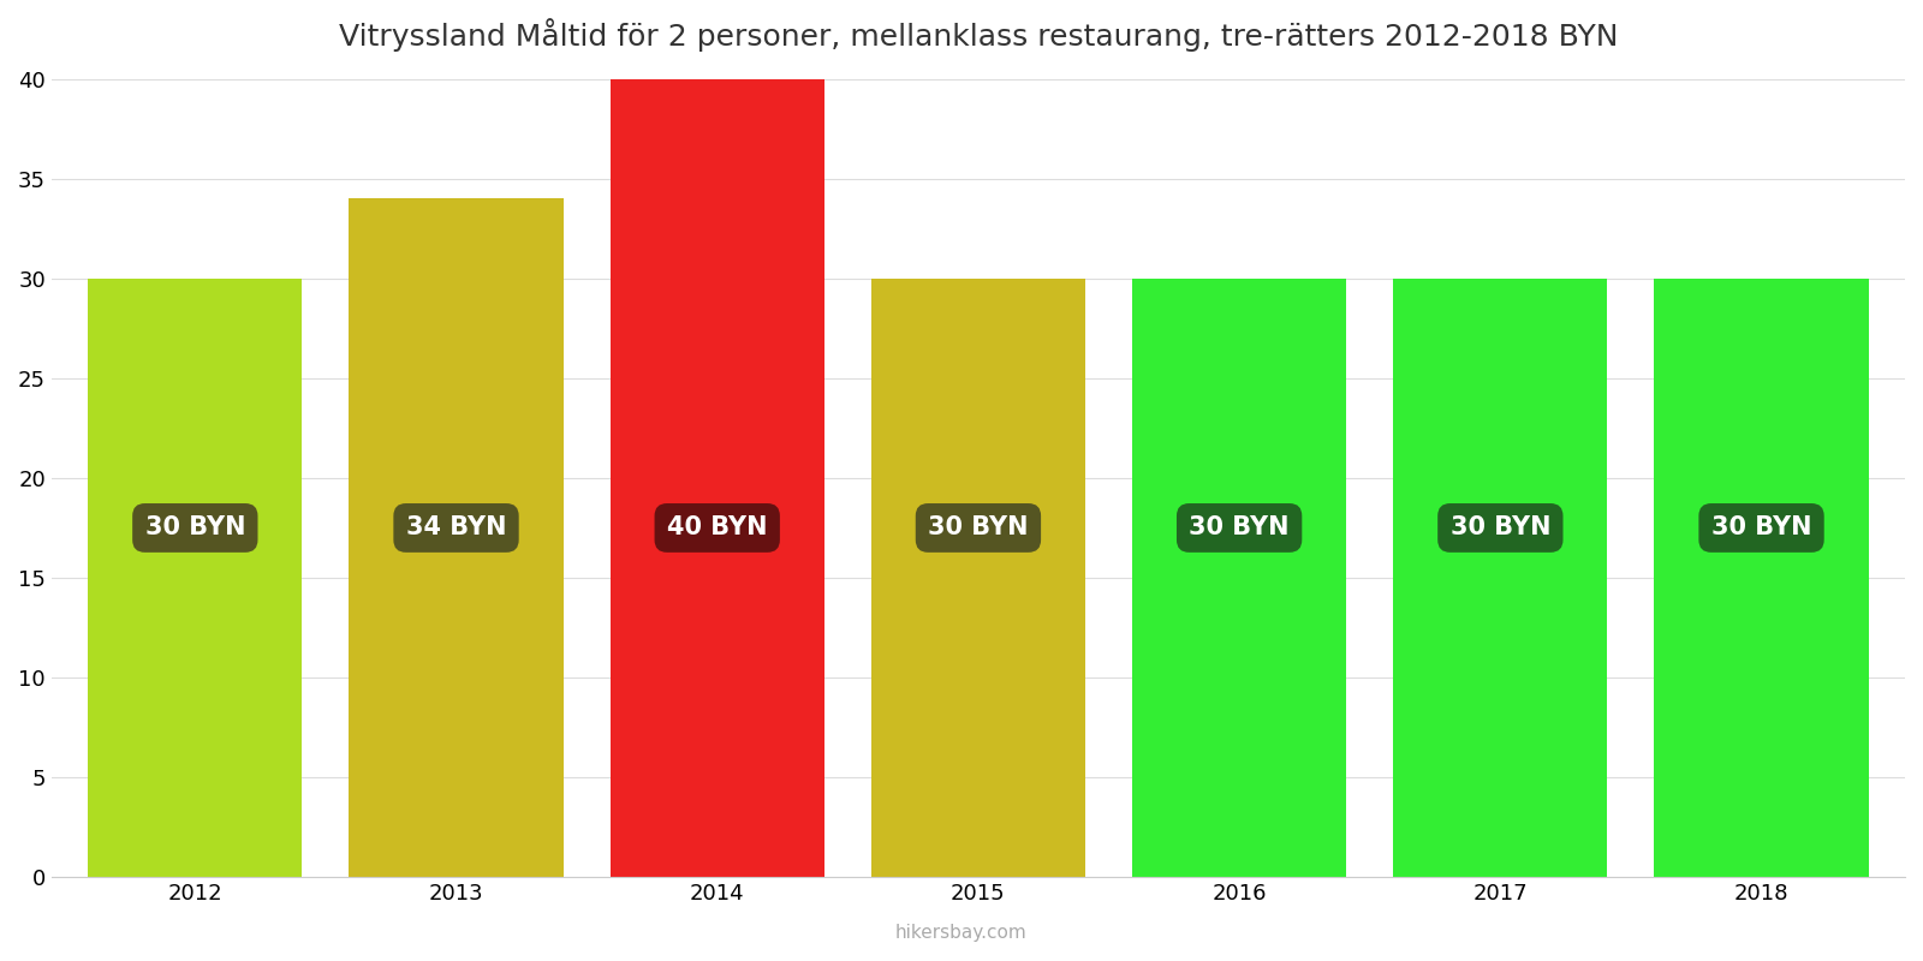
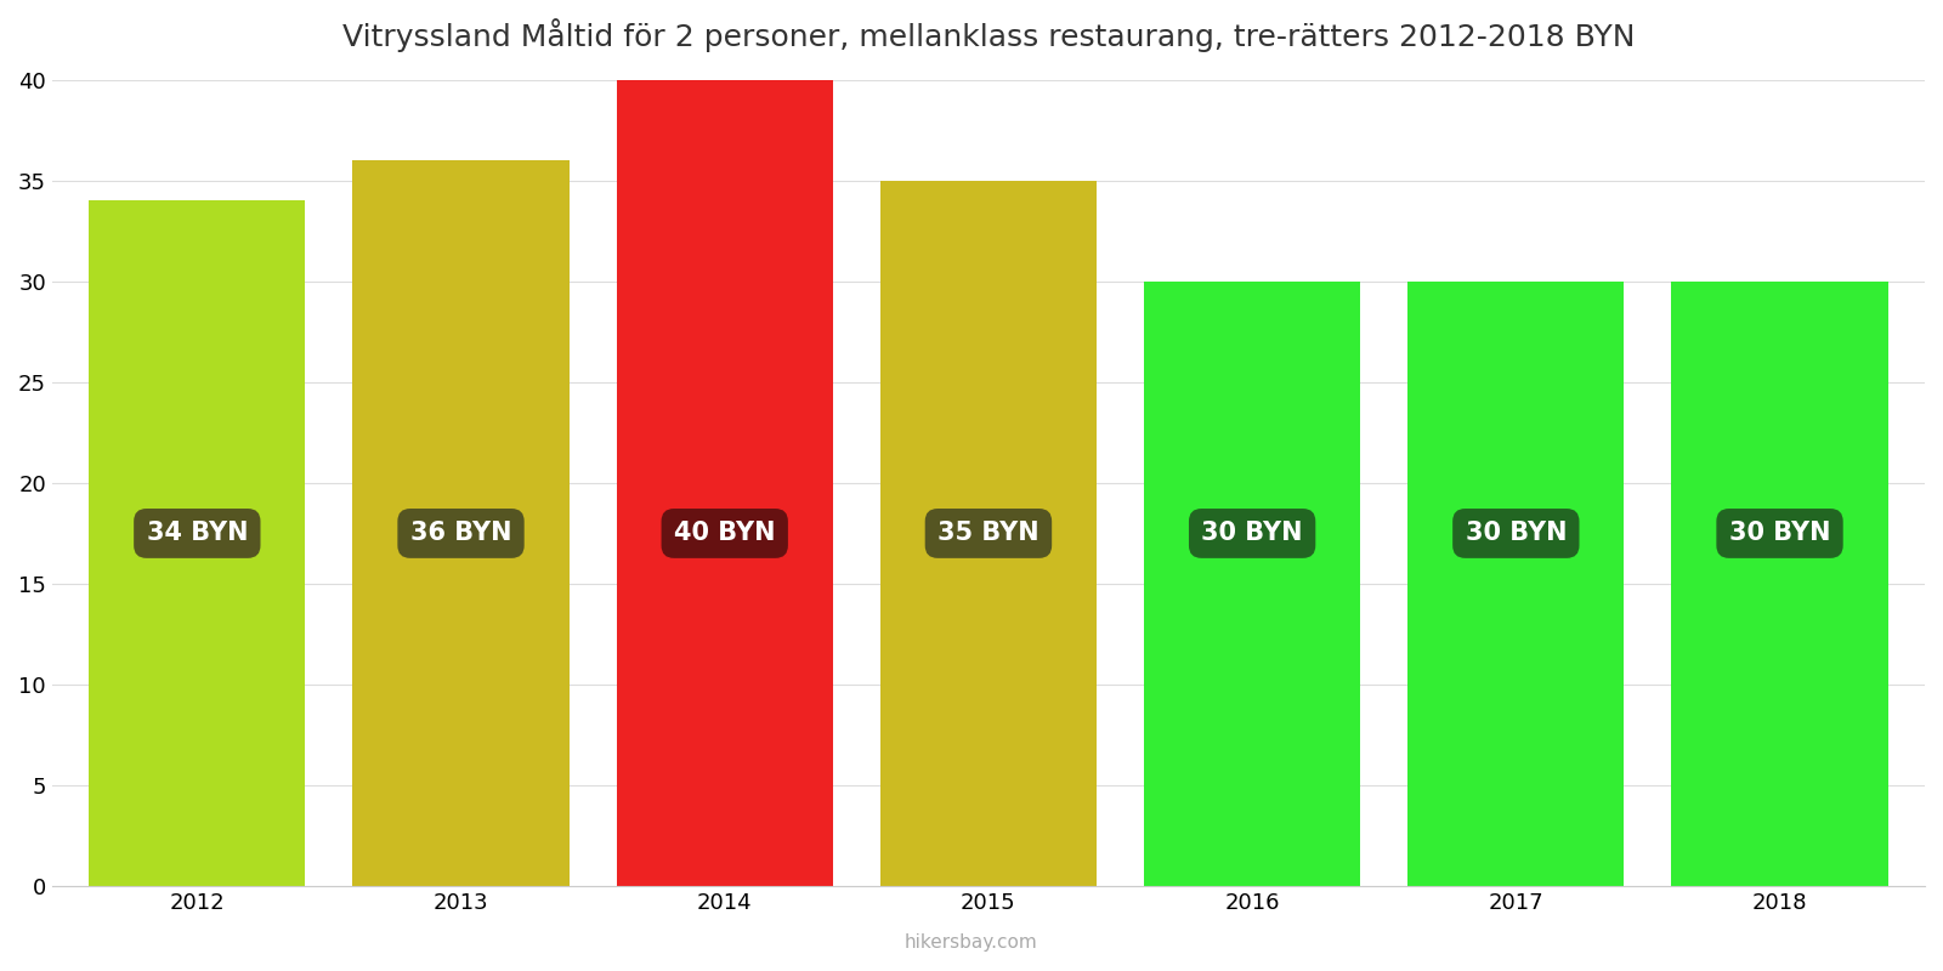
2012: 30 -> 34
2013: 34 -> 36
2015: 30 -> 35
